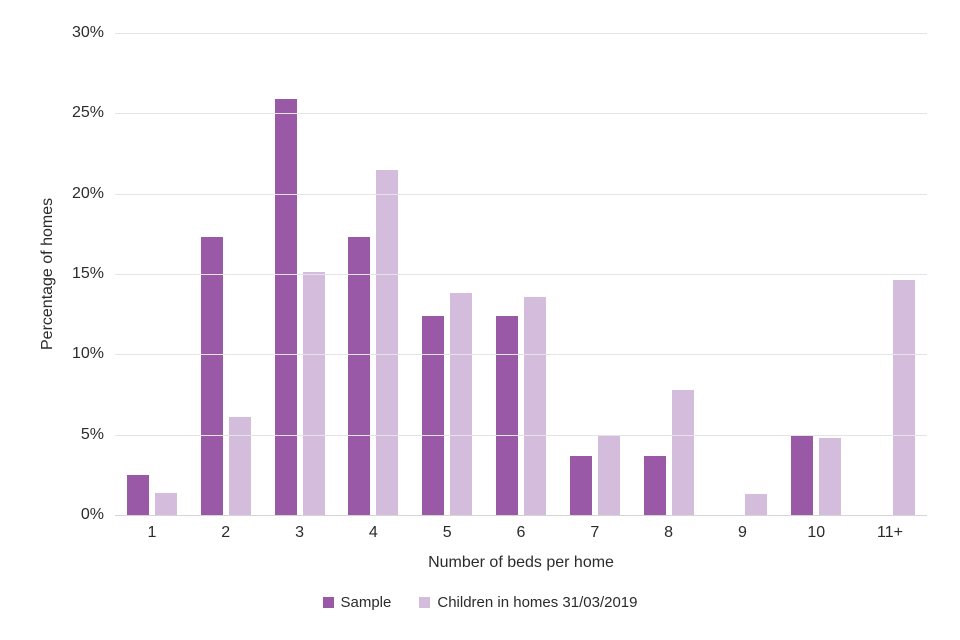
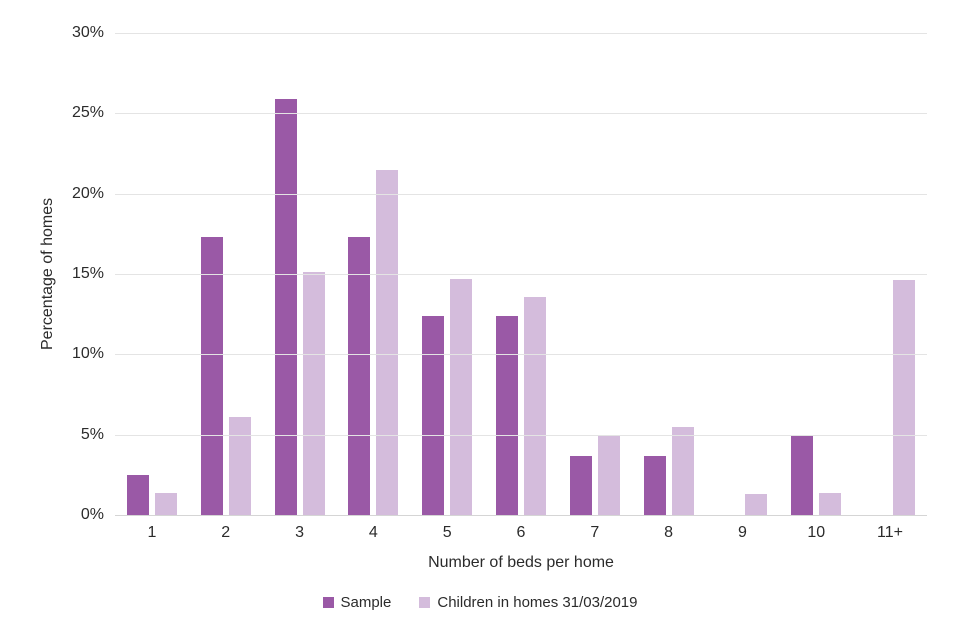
Children in homes 31/03/2019/5: 13.8% -> 14.7%
Children in homes 31/03/2019/8: 7.8% -> 5.5%
Children in homes 31/03/2019/10: 4.8% -> 1.4%
